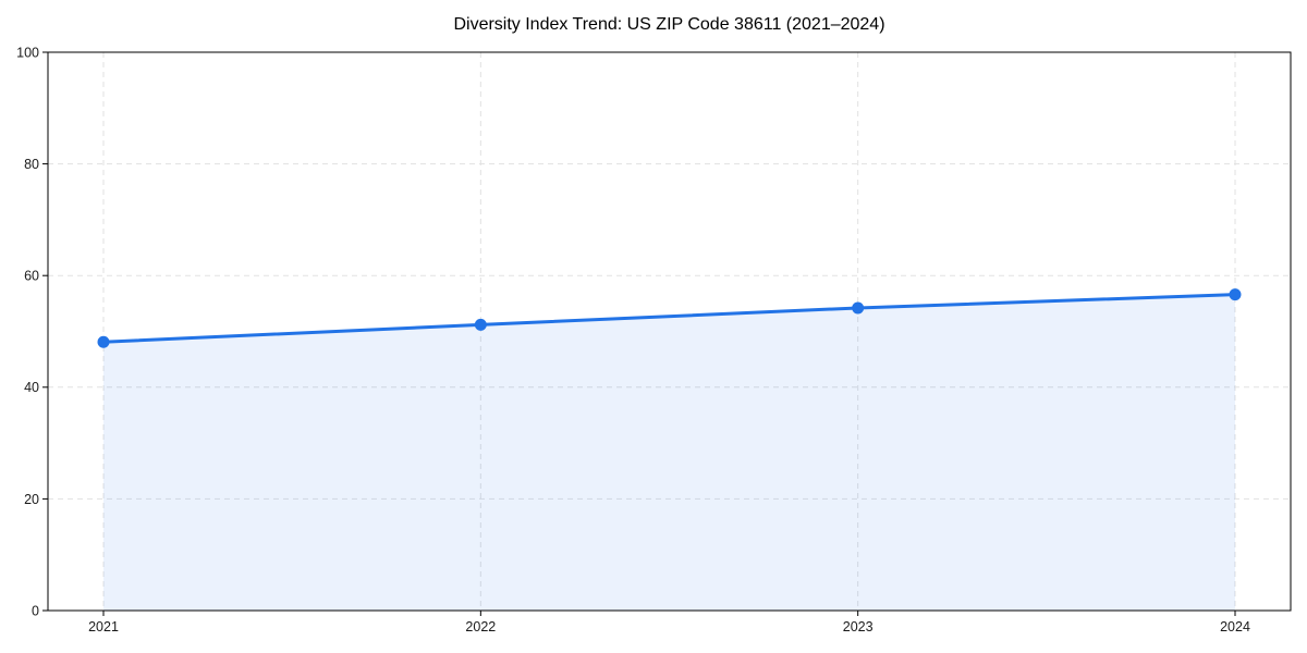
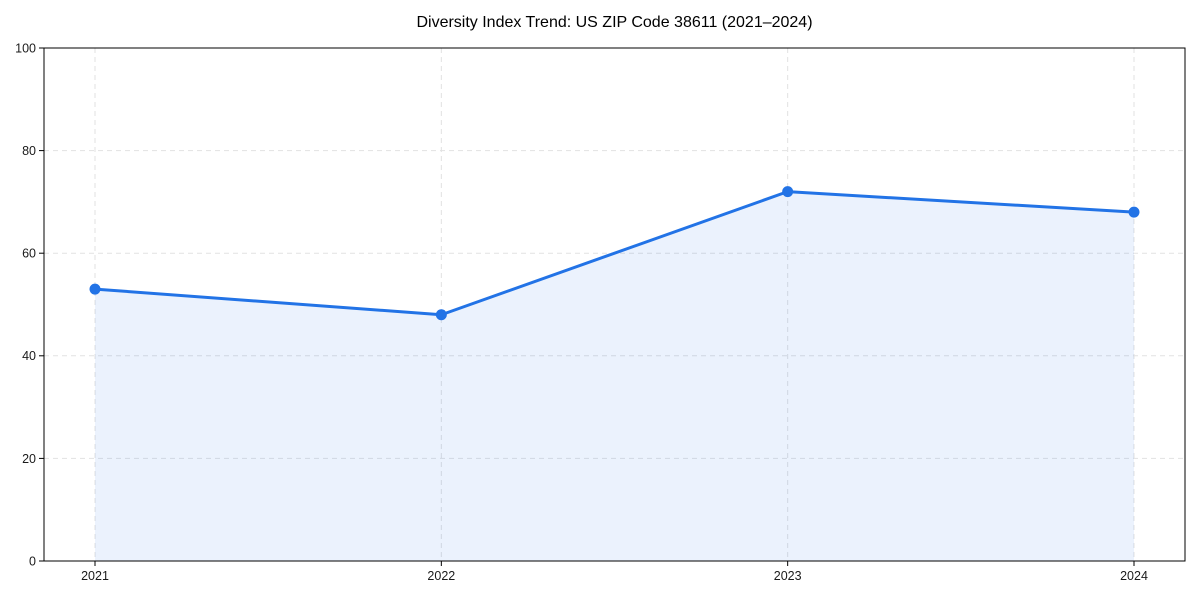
2021: 48 -> 53
2022: 51 -> 48
2023: 54 -> 72
2024: 57 -> 68
